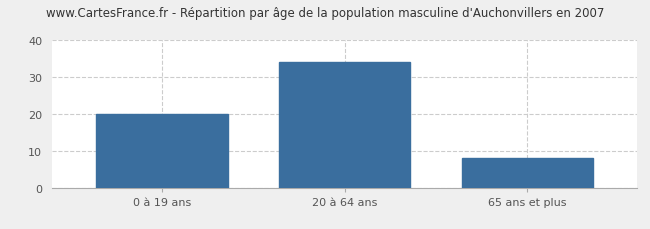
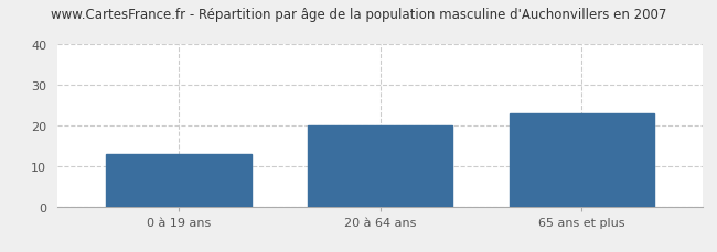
0 à 19 ans: 20 -> 13
20 à 64 ans: 34 -> 20
65 ans et plus: 8 -> 23
